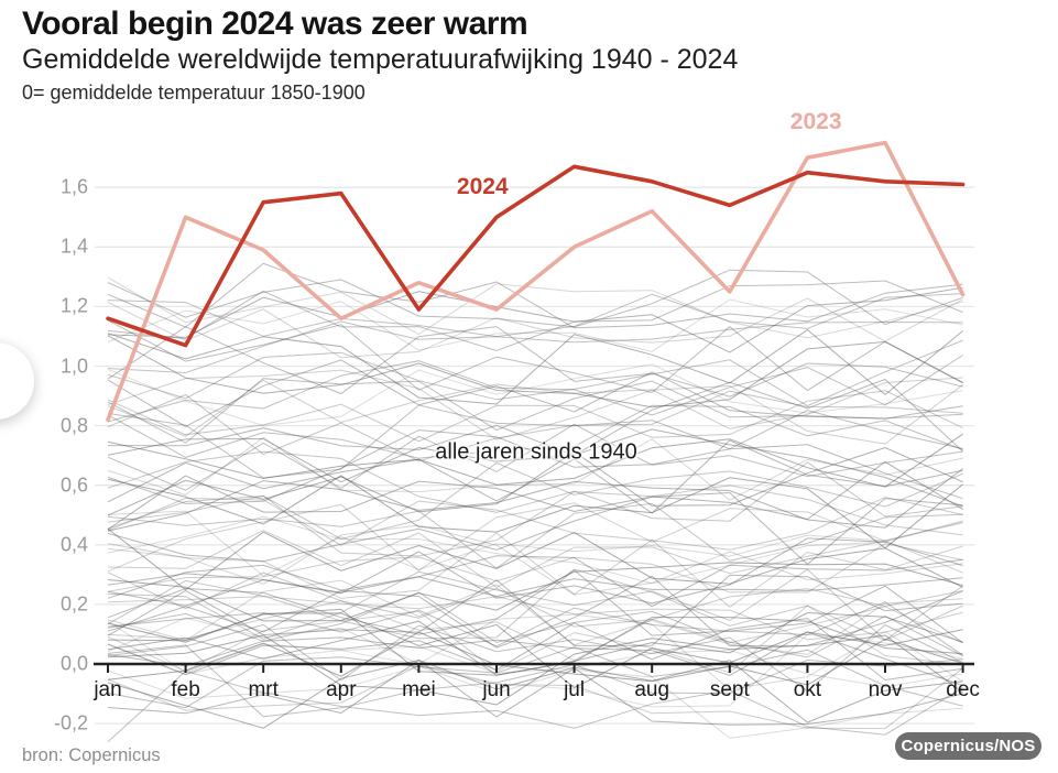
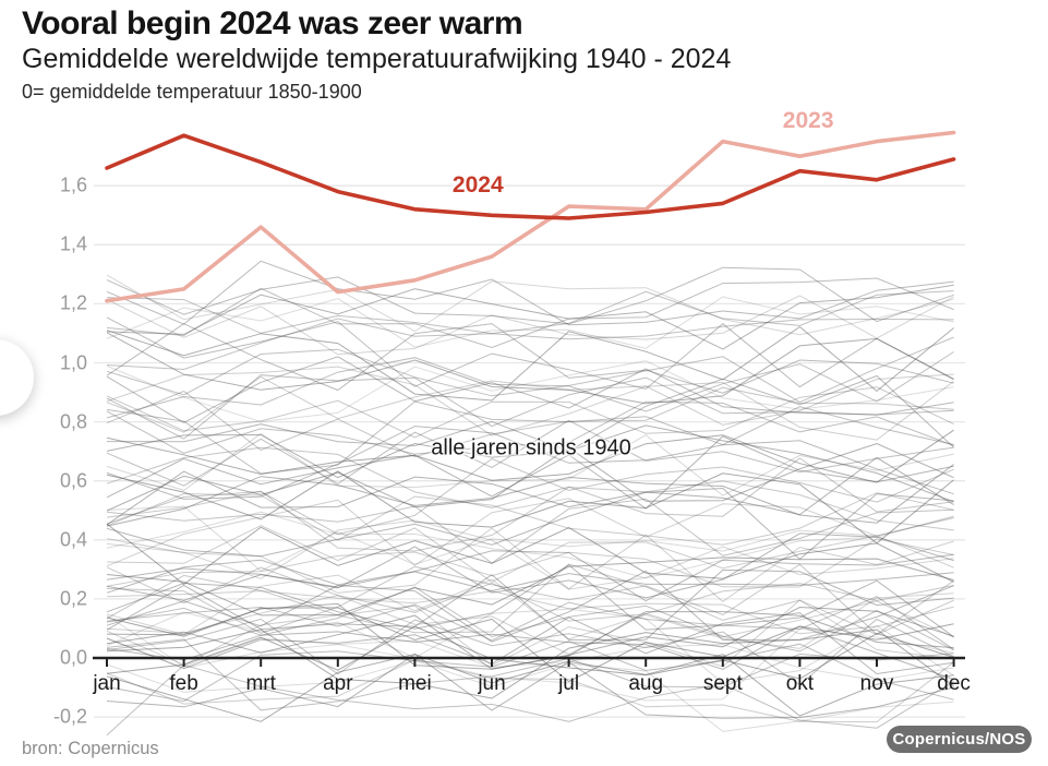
2024/jan: 1,16 -> 1,66
2023/jan: 0,82 -> 1,21
2024/feb: 1,07 -> 1,77
2023/feb: 1,50 -> 1,25
2024/mrt: 1,55 -> 1,68
2023/mrt: 1,39 -> 1,46
2023/apr: 1,16 -> 1,24
2024/mei: 1,19 -> 1,52
2023/jun: 1,19 -> 1,36
2024/jul: 1,67 -> 1,49
2023/jul: 1,40 -> 1,53
2024/aug: 1,62 -> 1,51
2023/sept: 1,25 -> 1,75
2024/dec: 1,61 -> 1,69
2023/dec: 1,24 -> 1,78
